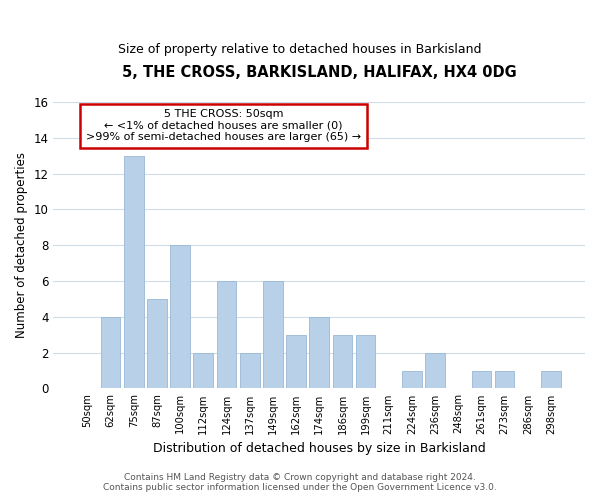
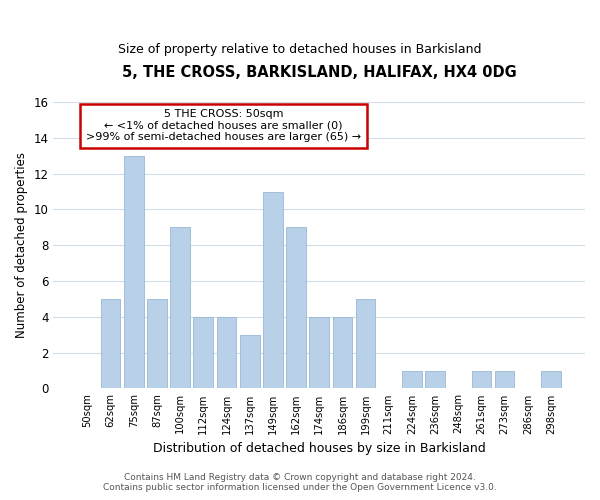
62sqm: 4 -> 5
100sqm: 8 -> 9
112sqm: 2 -> 4
124sqm: 6 -> 4
137sqm: 2 -> 3
149sqm: 6 -> 11
162sqm: 3 -> 9
186sqm: 3 -> 4
199sqm: 3 -> 5
236sqm: 2 -> 1
